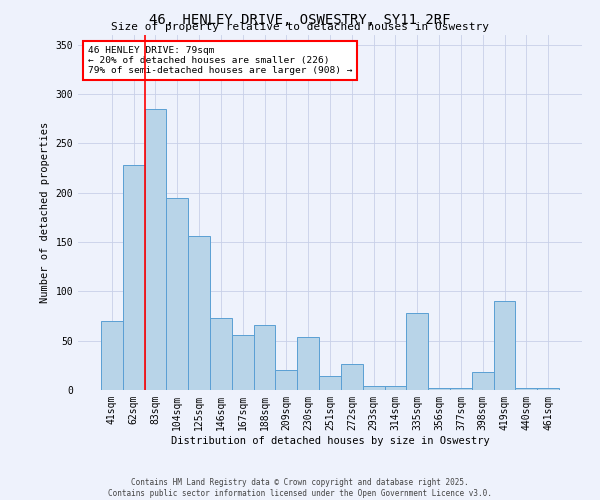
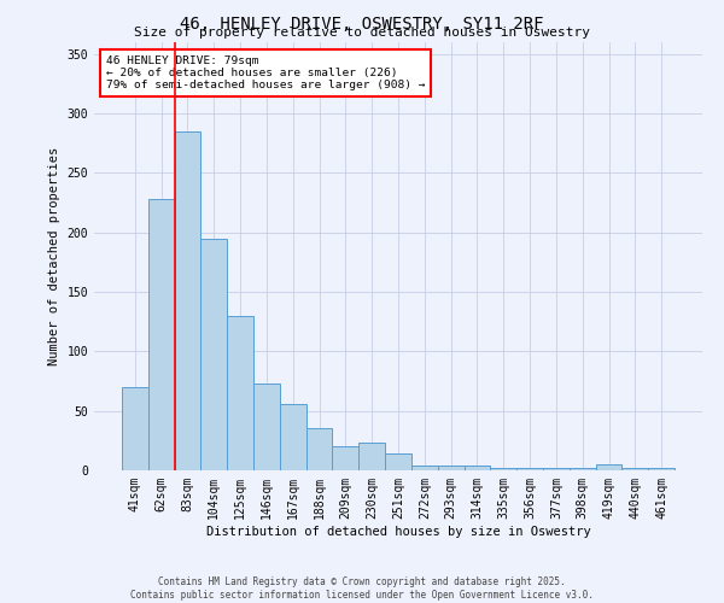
125sqm: 156 -> 130
188sqm: 66 -> 35
230sqm: 54 -> 23
272sqm: 26 -> 4
335sqm: 78 -> 2
398sqm: 18 -> 2
419sqm: 90 -> 5
